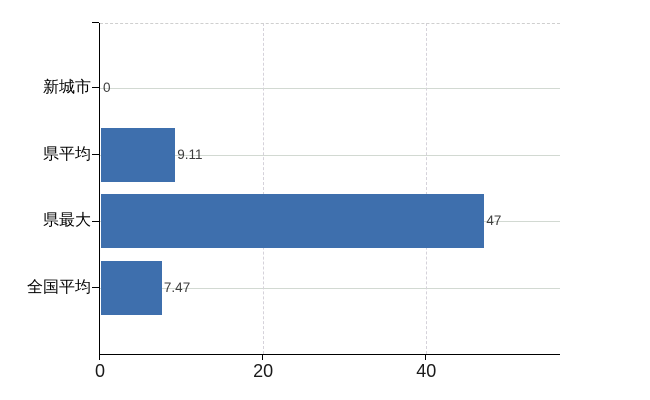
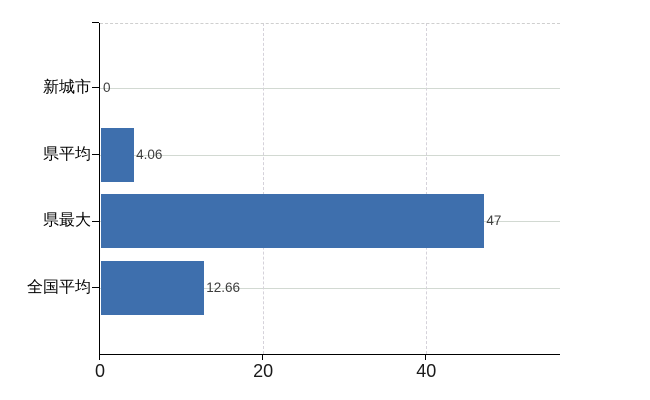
県平均: 9.11 -> 4.06
全国平均: 7.47 -> 12.66
